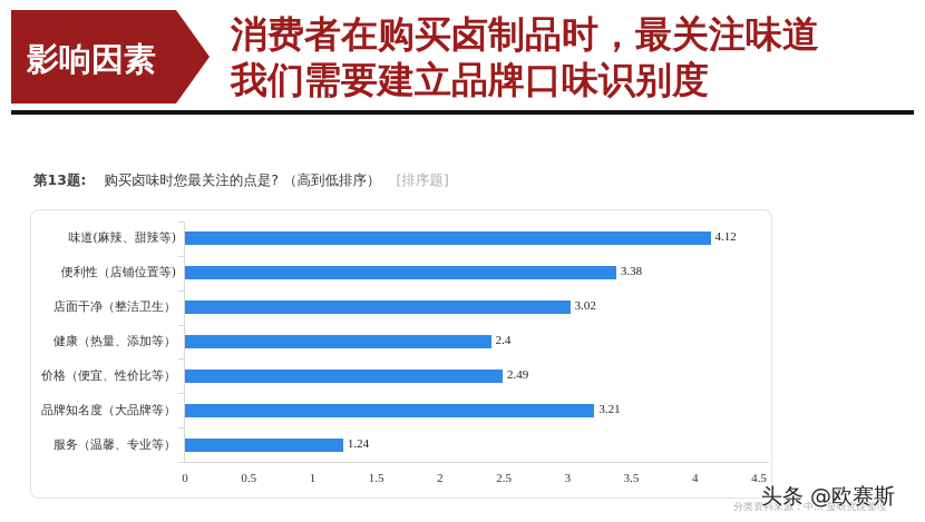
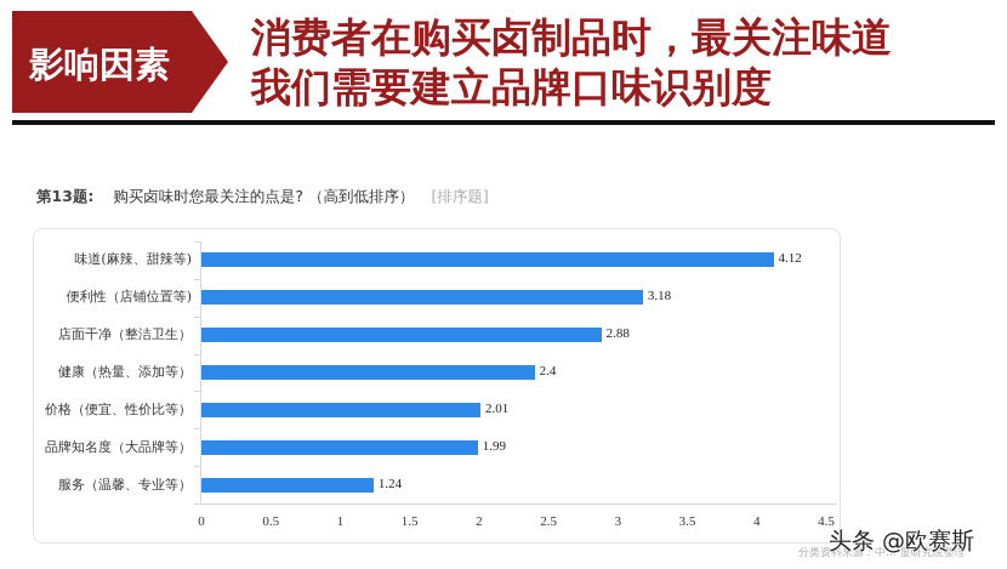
便利性（店铺位置等): 3.38 -> 3.18
店面干净（整洁卫生）: 3.02 -> 2.88
价格（便宜、性价比等）: 2.49 -> 2.01
品牌知名度（大品牌等）: 3.21 -> 1.99
